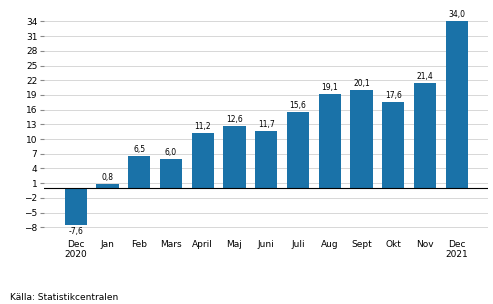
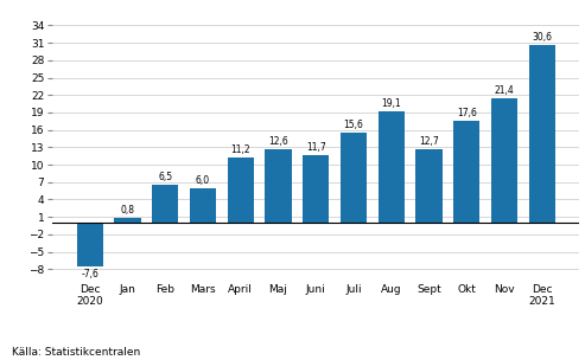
Sept: 20,1 -> 12,7
Dec 2021: 34,0 -> 30,6
